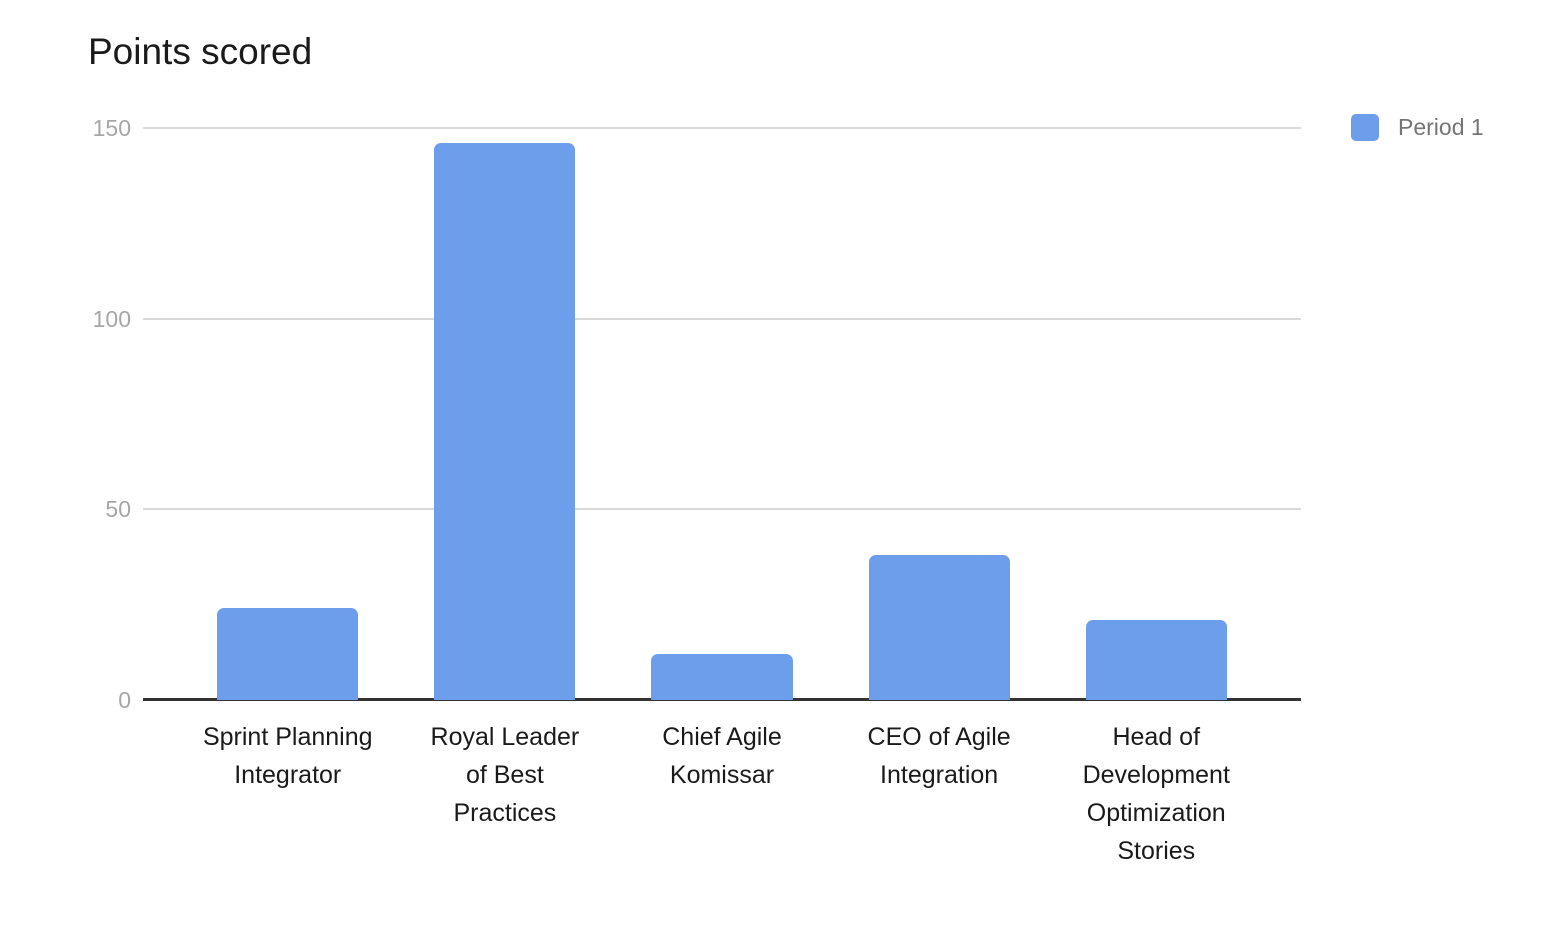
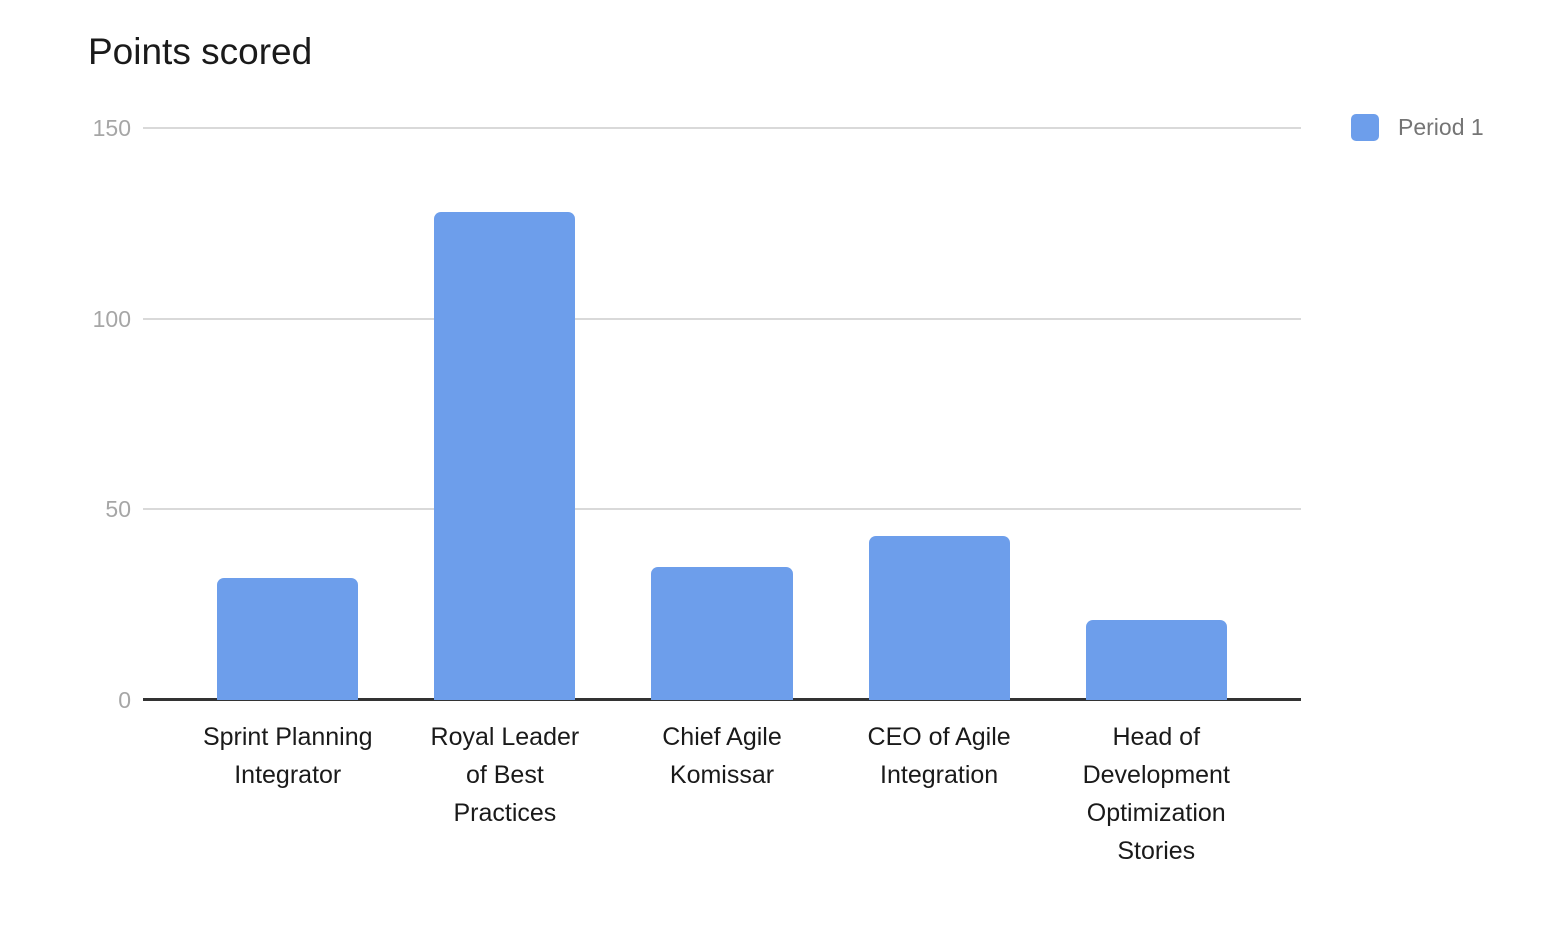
Sprint Planning Integrator: 24 -> 32
Royal Leader of Best Practices: 146 -> 128
Chief Agile Komissar: 12 -> 35
CEO of Agile Integration: 38 -> 43
